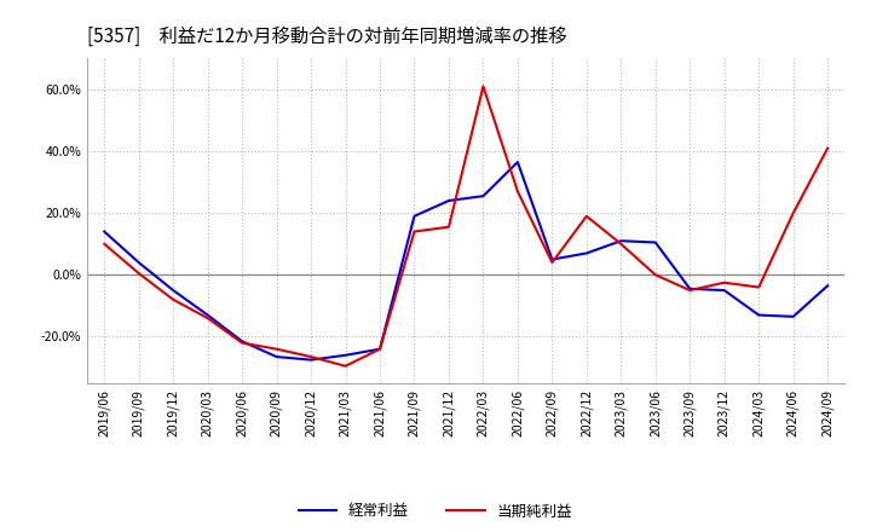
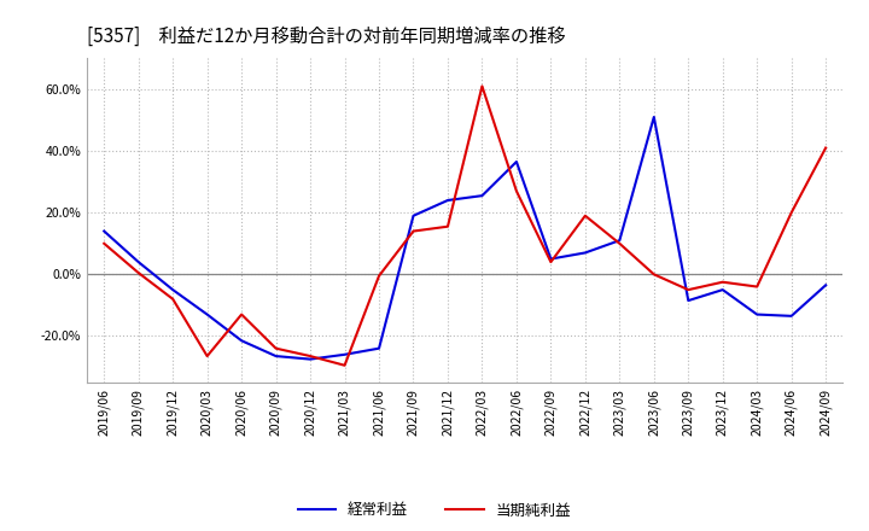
当期純利益/2020/03: -14.0% -> -26.5%
当期純利益/2020/06: -22.0% -> -13.0%
当期純利益/2021/06: -24.0% -> -0.5%
経常利益/2023/06: 10.5% -> 51.0%
経常利益/2023/09: -4.5% -> -8.5%
